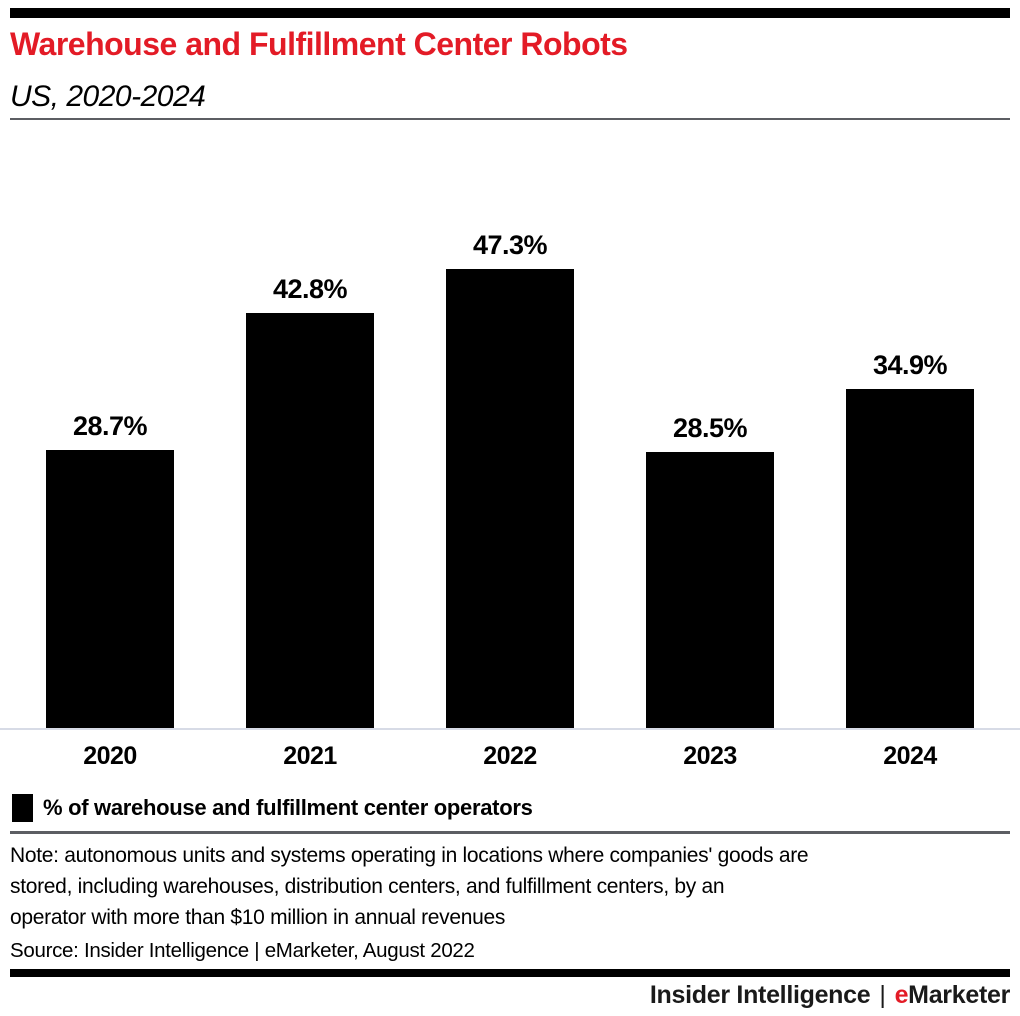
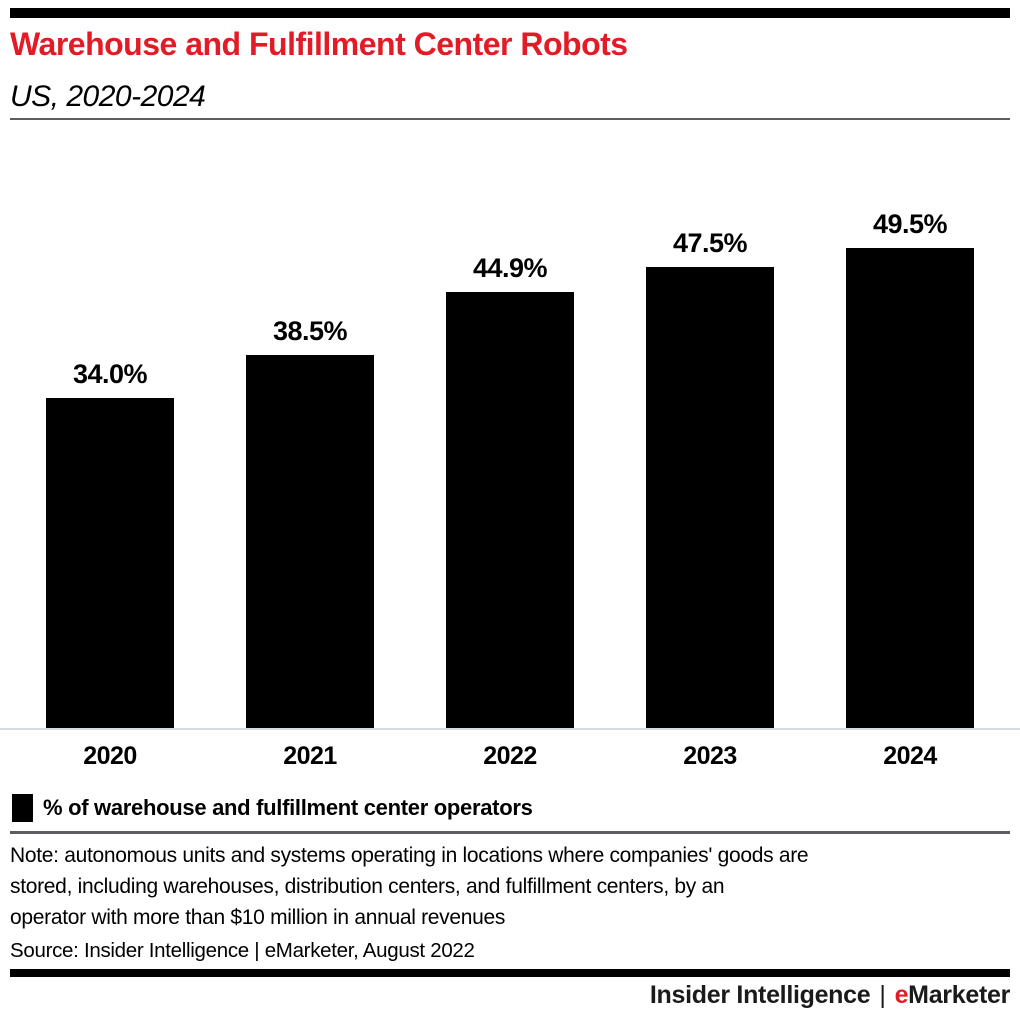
2020: 28.7% -> 34.0%
2021: 42.8% -> 38.5%
2022: 47.3% -> 44.9%
2023: 28.5% -> 47.5%
2024: 34.9% -> 49.5%
